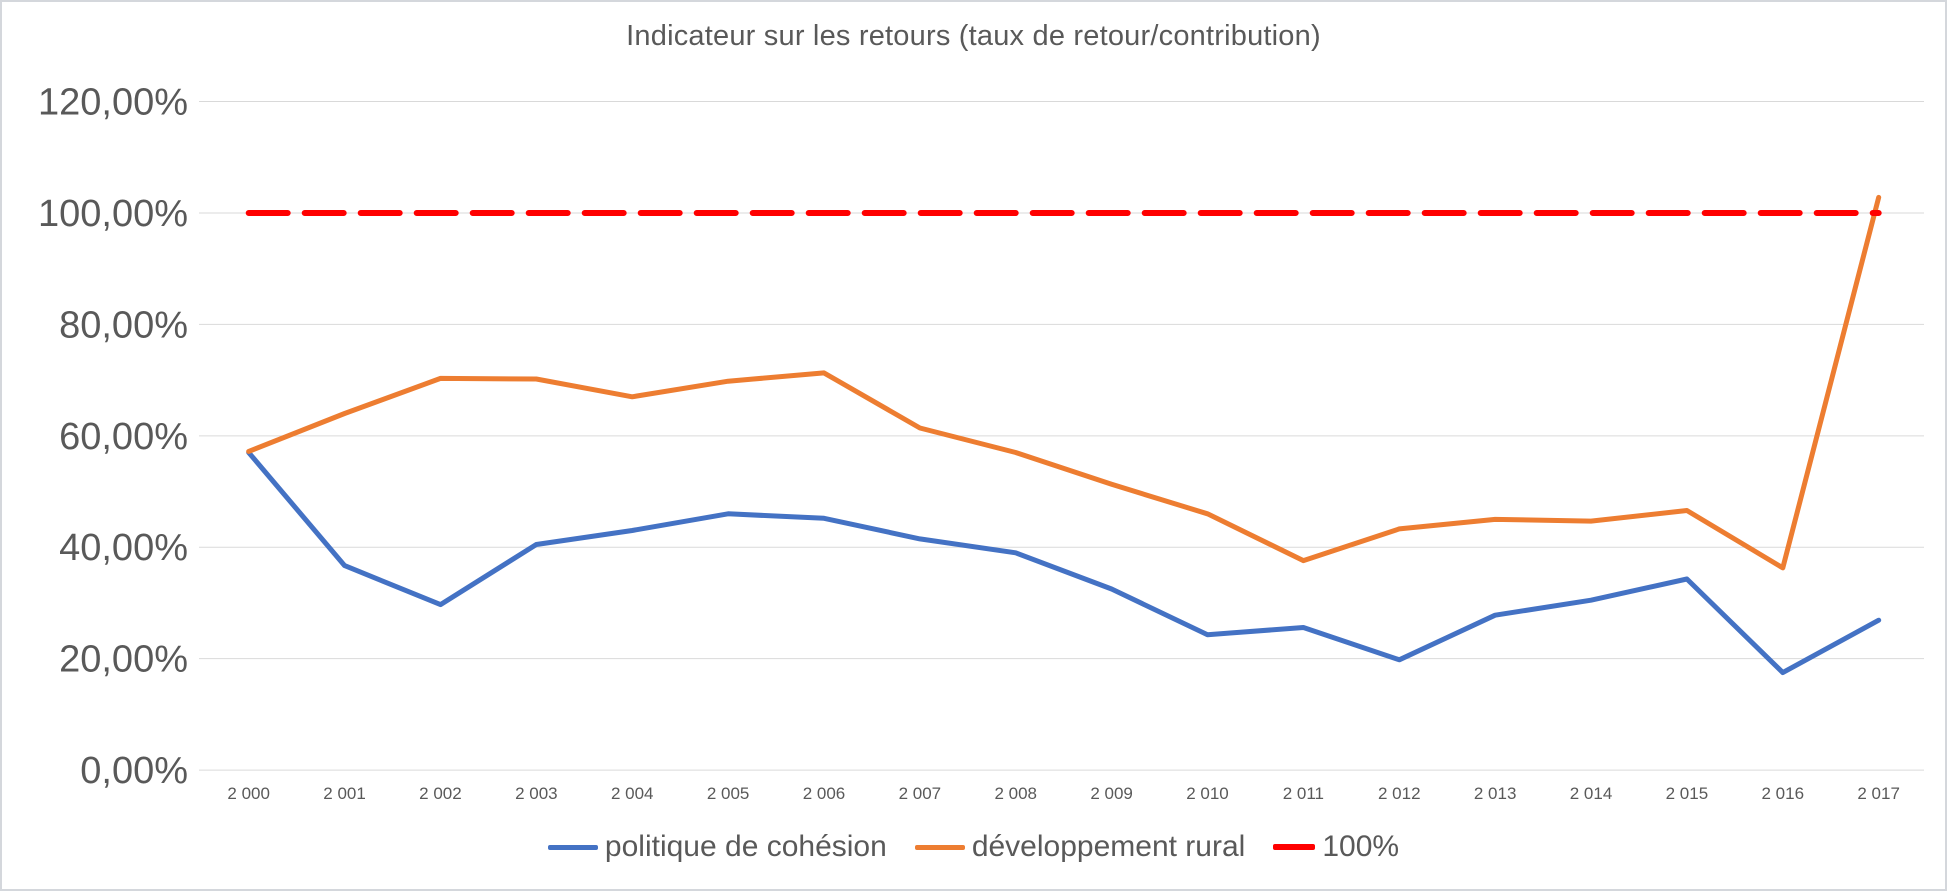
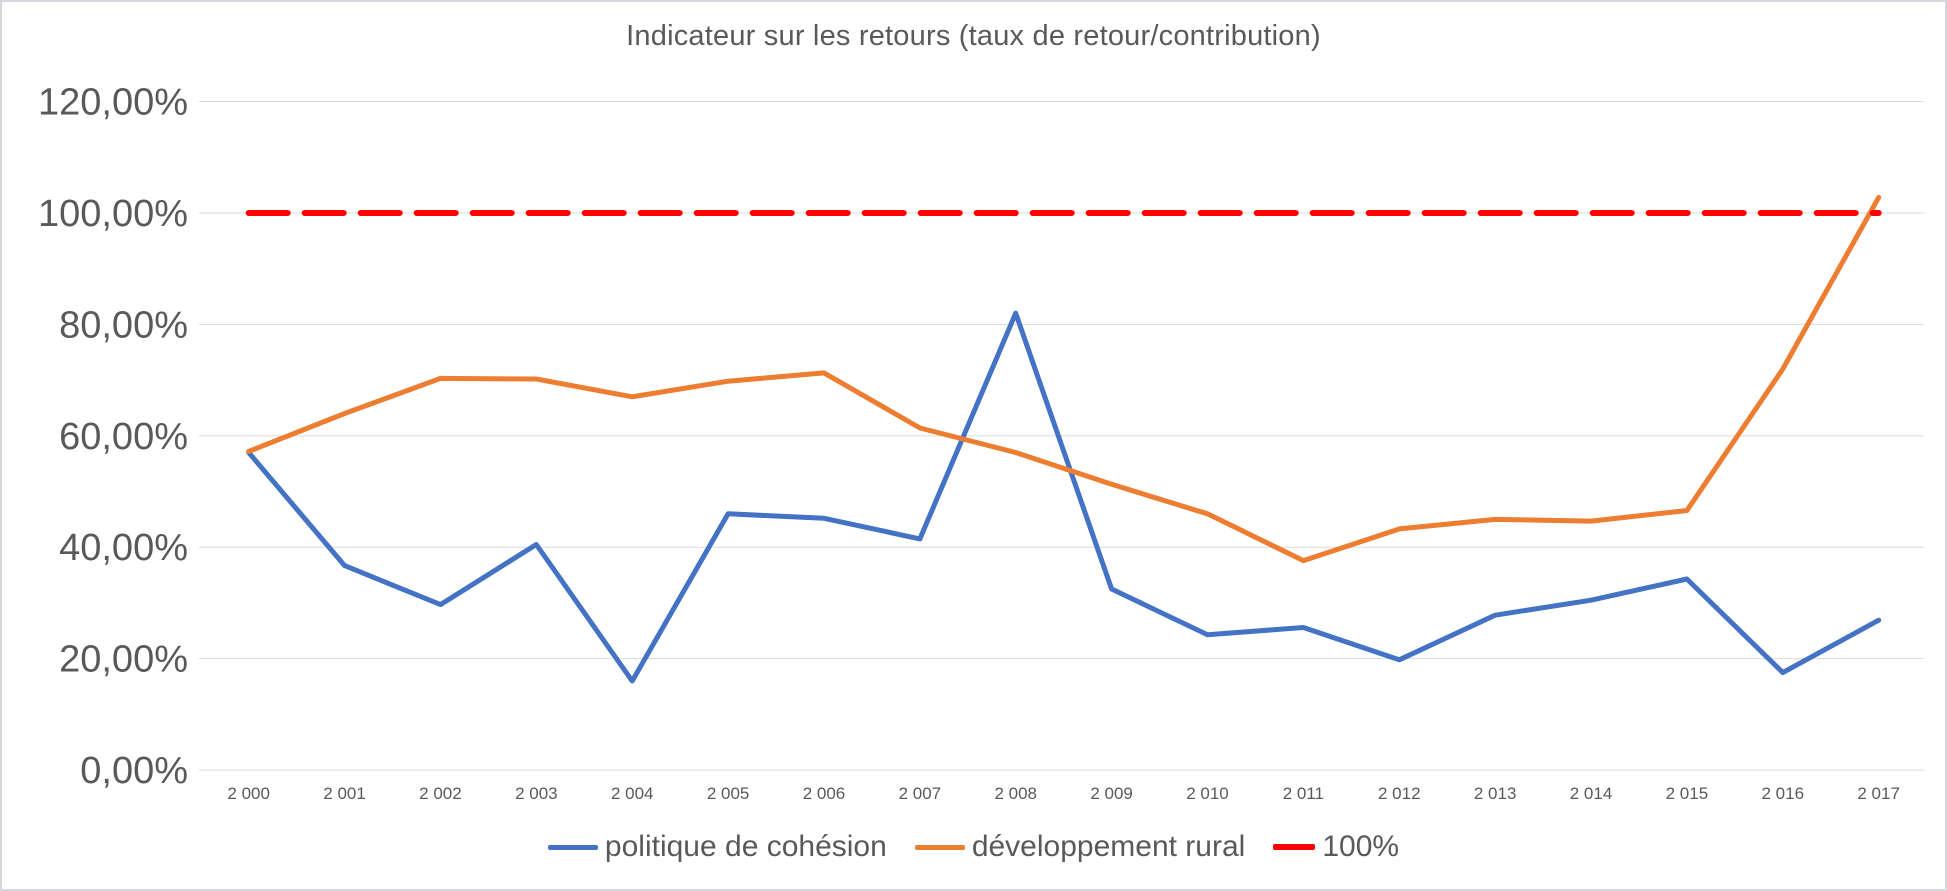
politique de cohésion/2 004: 43% -> 16%
politique de cohésion/2 008: 39% -> 82%
développement rural/2 016: 36% -> 72%
